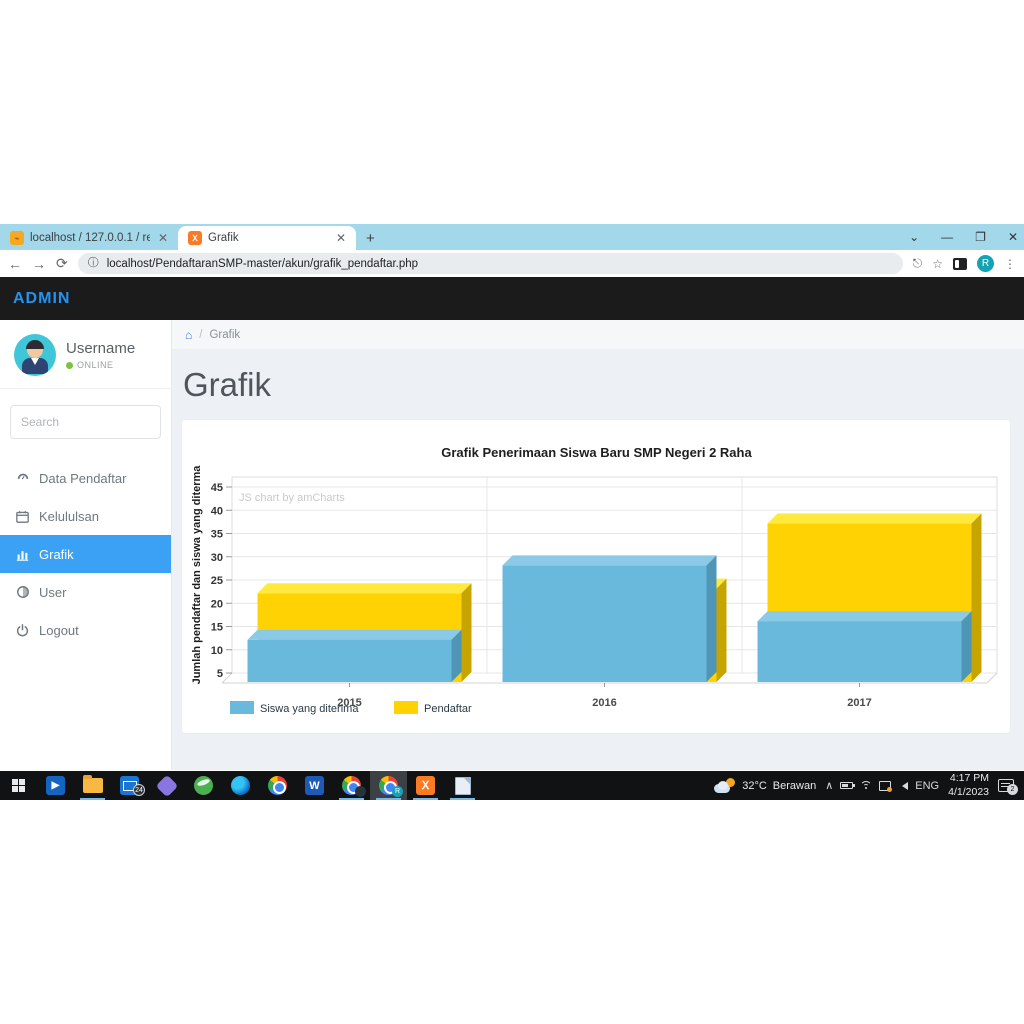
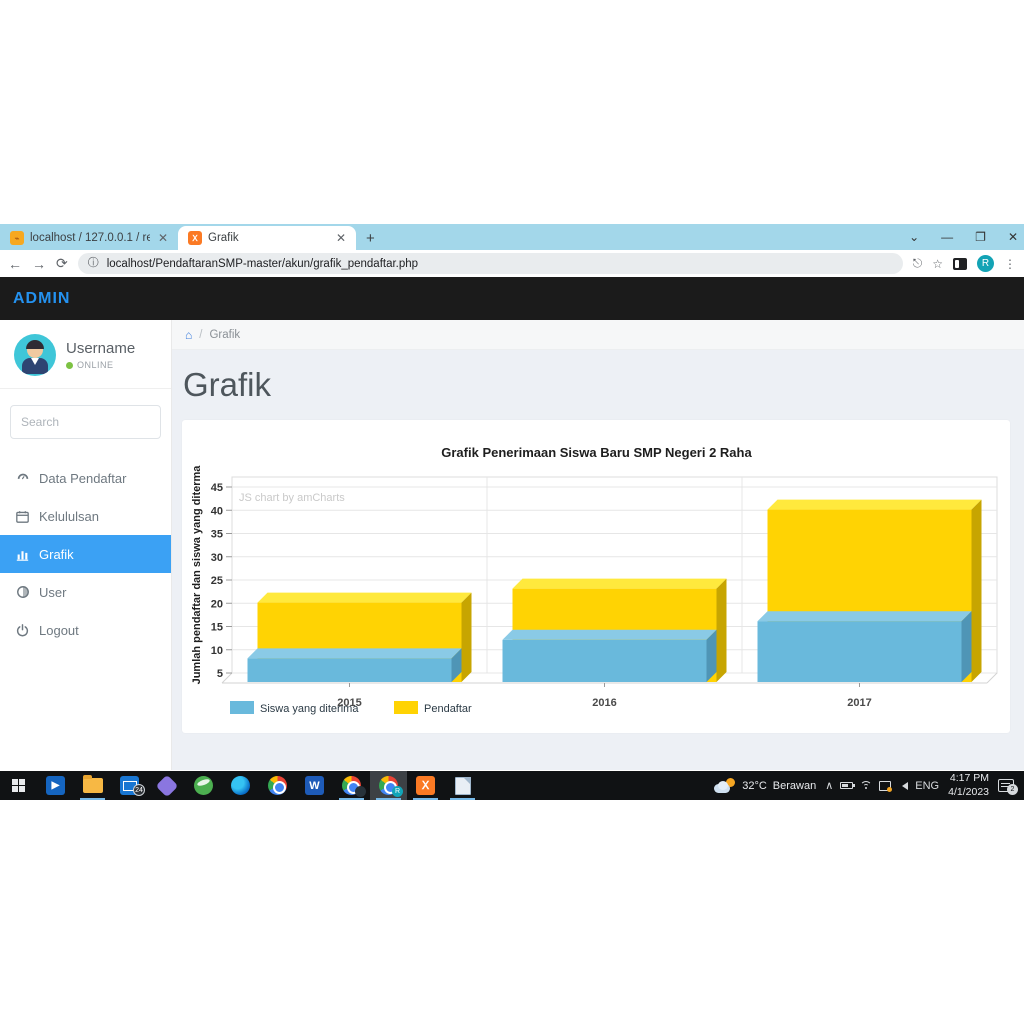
Siswa yang diterima/2015: 13 -> 9
Pendaftar/2015: 23 -> 21
Siswa yang diterima/2016: 29 -> 13
Pendaftar/2017: 38 -> 41
